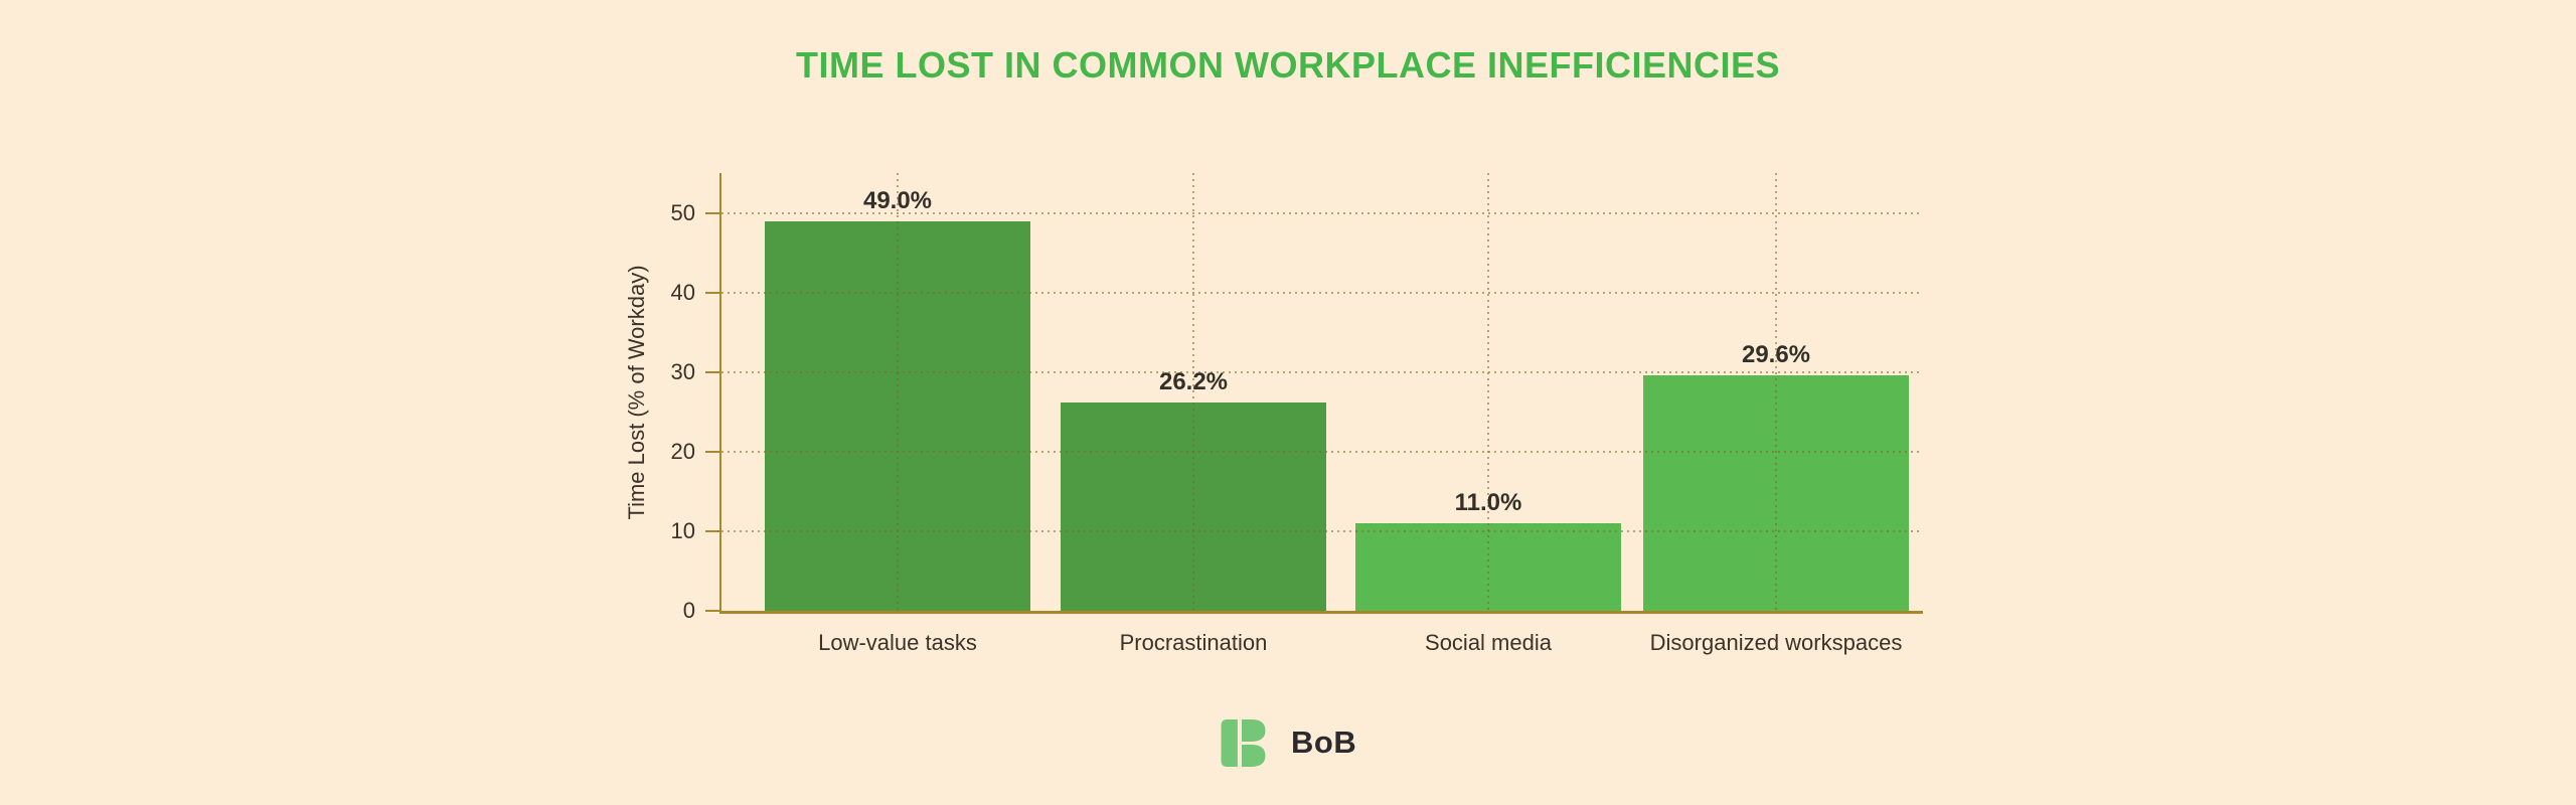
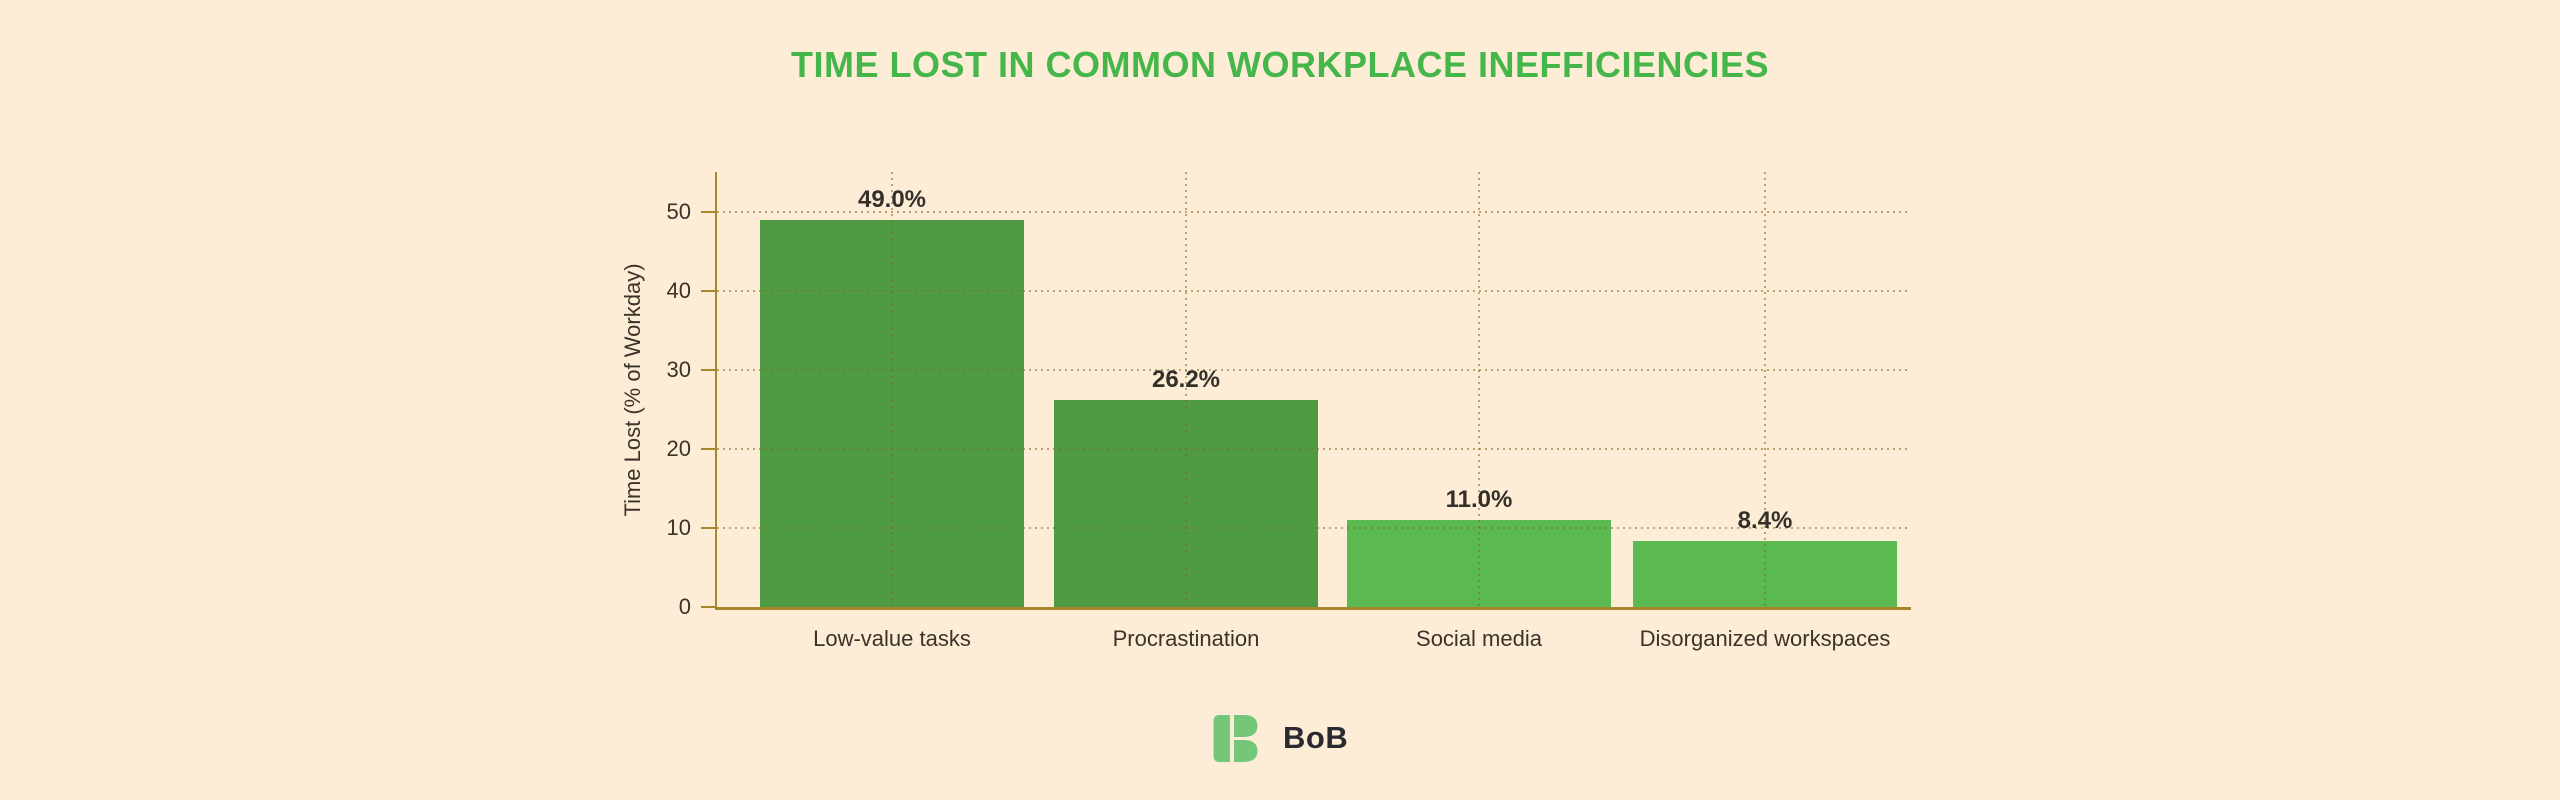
Disorganized workspaces: 29.6% -> 8.4%
